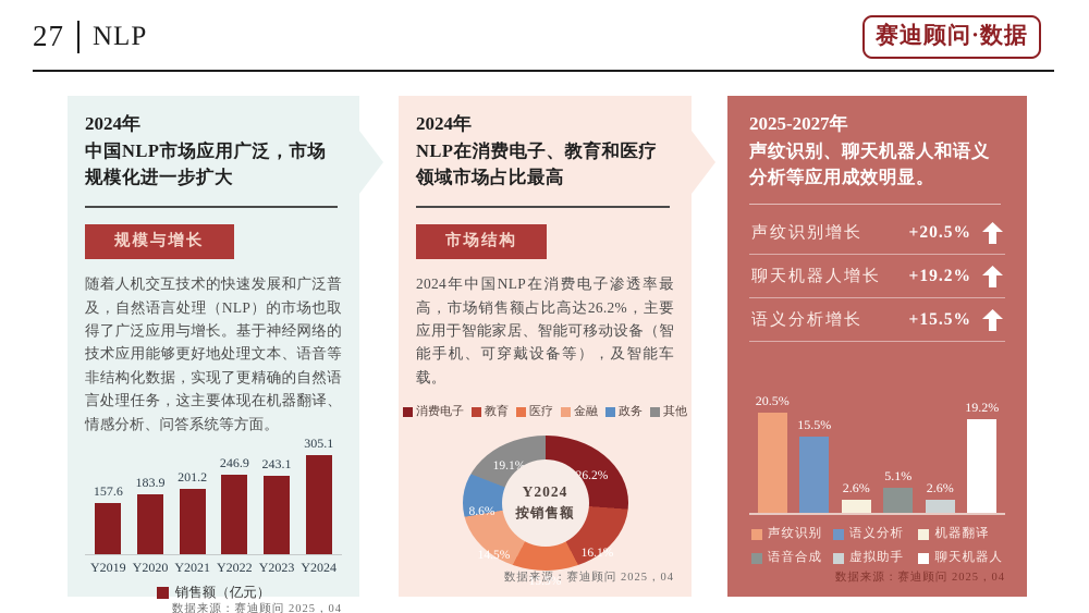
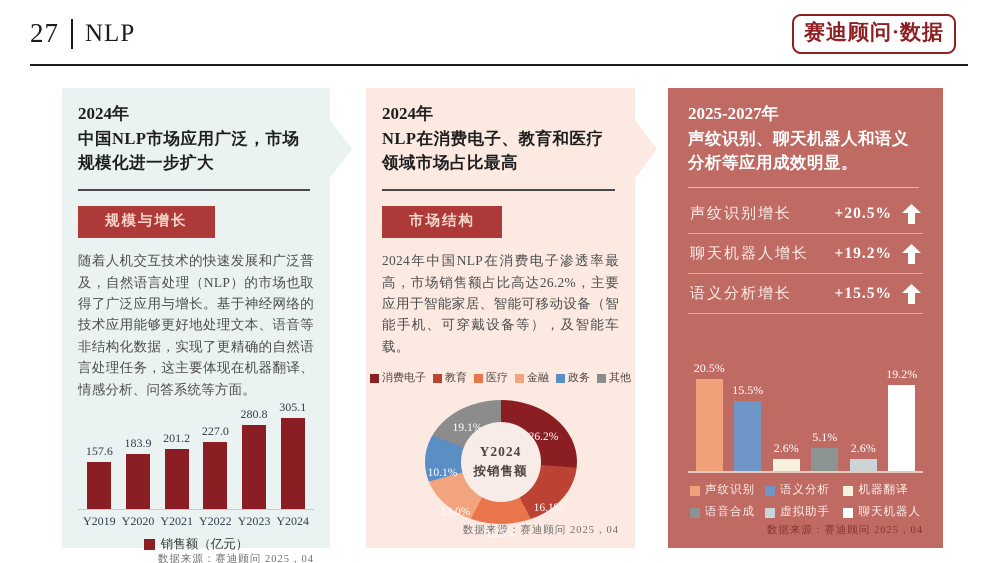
规模与增长/Y2022: 246.9 -> 227.0
规模与增长/Y2023: 243.1 -> 280.8
市场结构/金融: 14.5% -> 13.0%
市场结构/政务: 8.6% -> 10.1%
